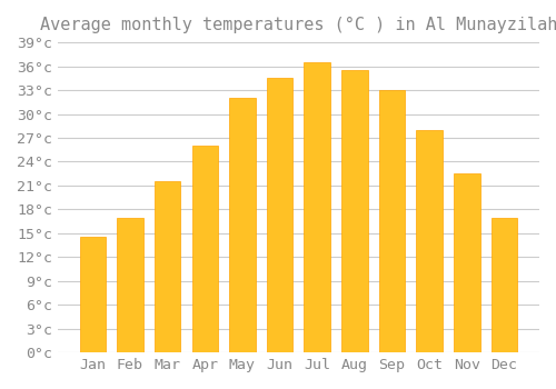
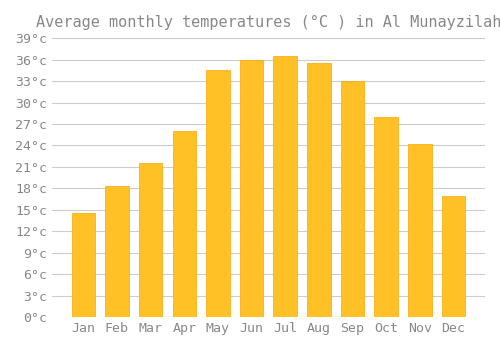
Feb: 17.0°c -> 18.4°c
May: 32.0°c -> 34.6°c
Jun: 34.5°c -> 36.0°c
Nov: 22.5°c -> 24.2°c
